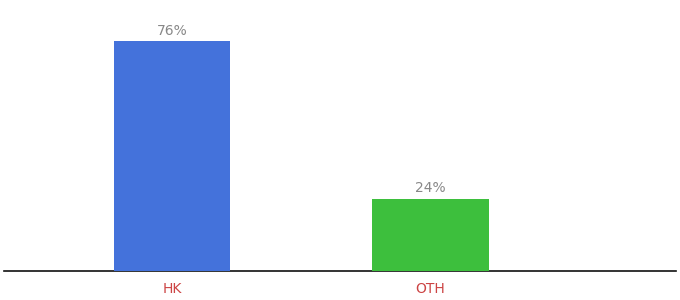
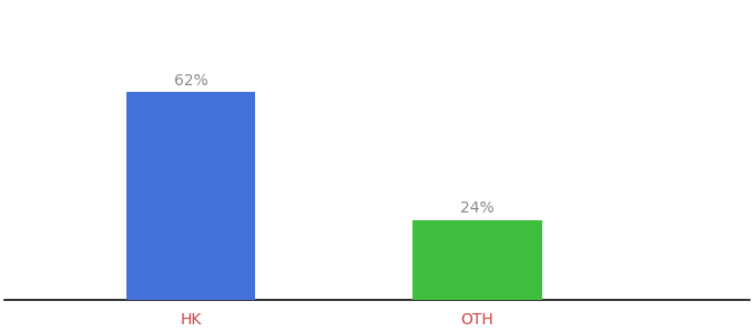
HK: 76% -> 62%
